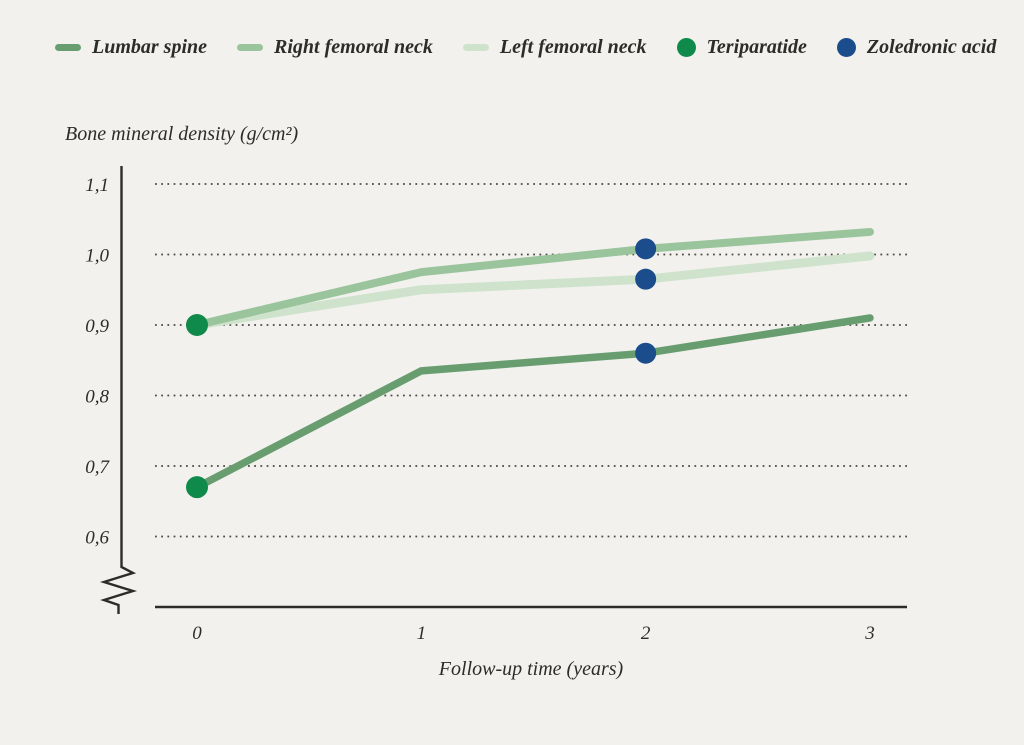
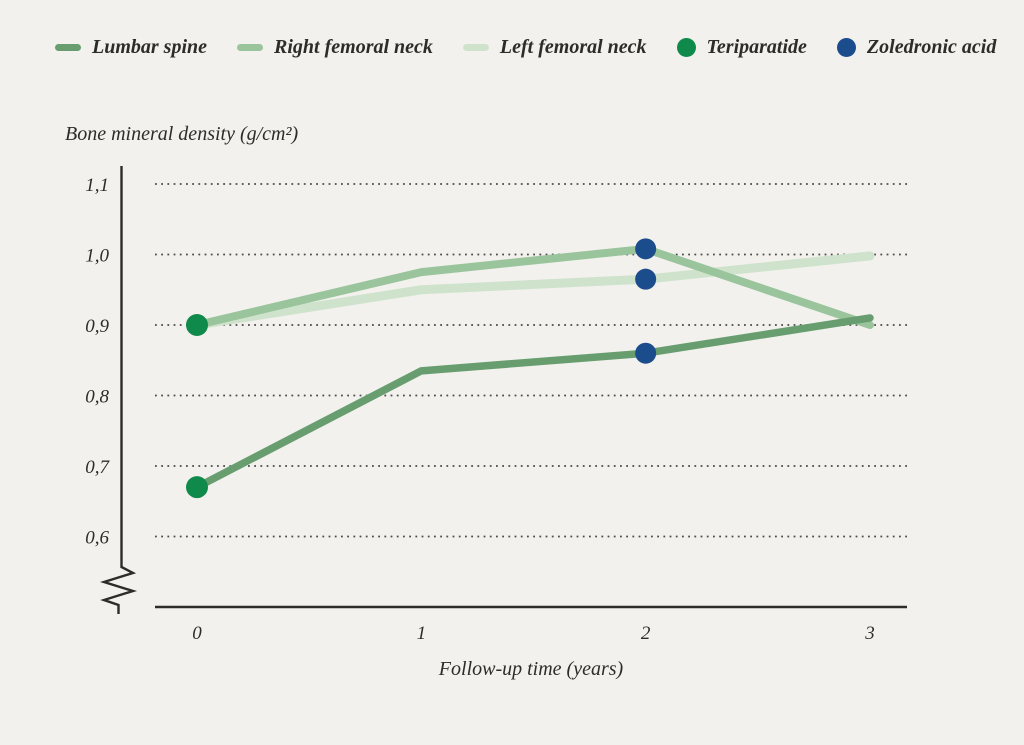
Right femoral neck/3: 1,03 -> 0,90
